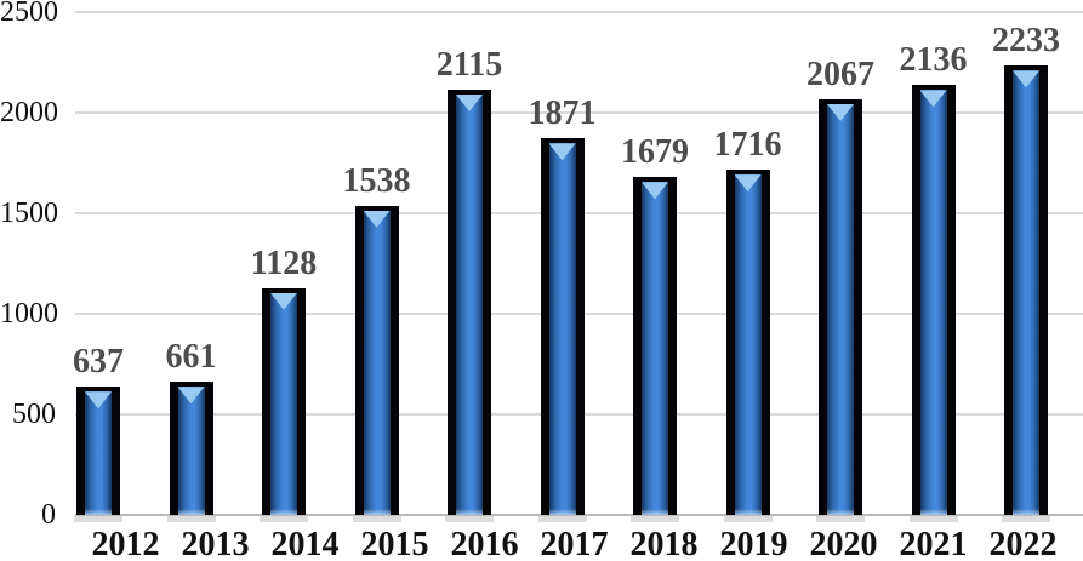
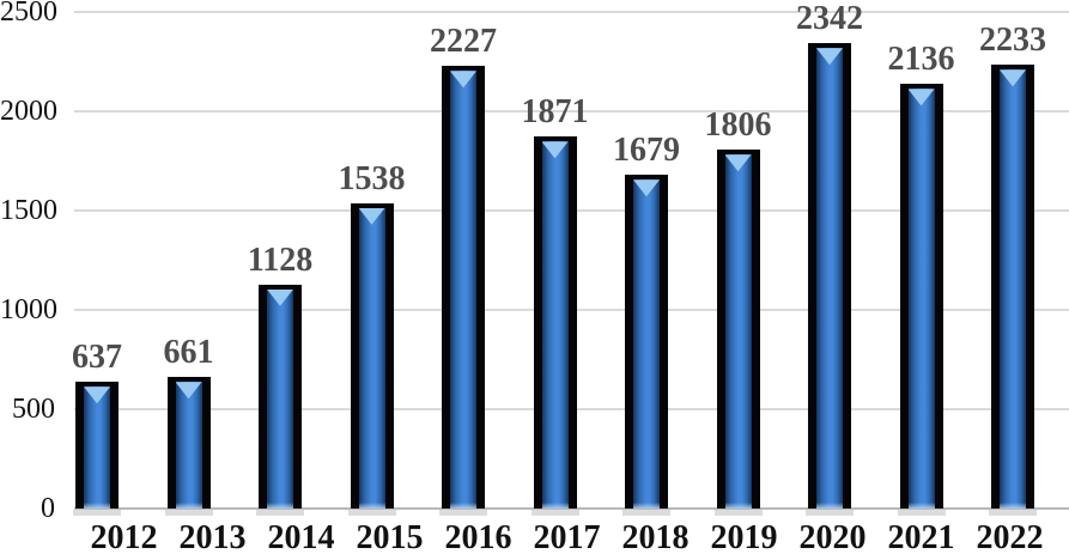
2016: 2115 -> 2227
2019: 1716 -> 1806
2020: 2067 -> 2342
